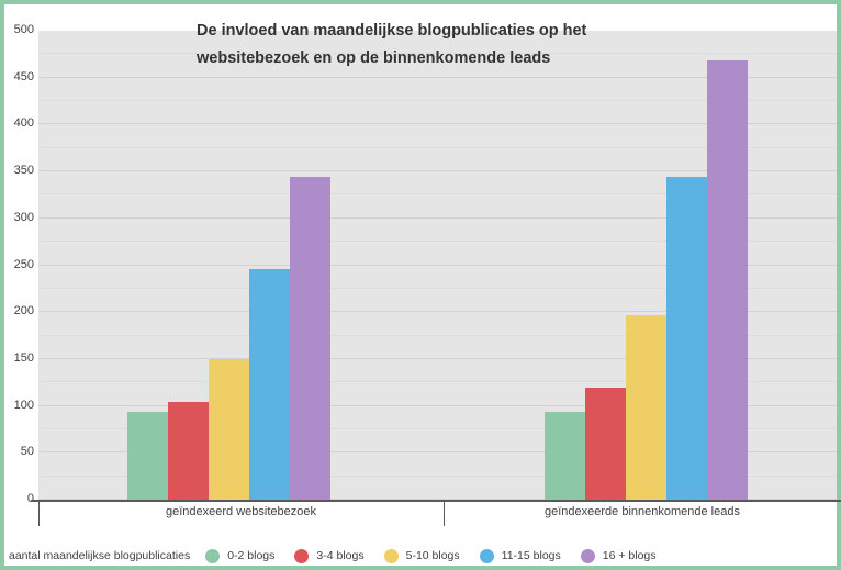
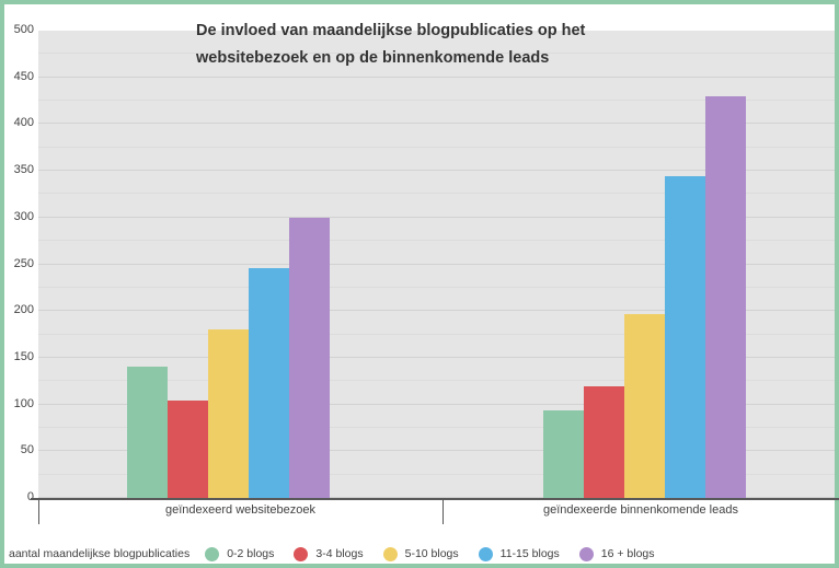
0-2 blogs/geïndexeerd websitebezoek: 90 -> 140
5-10 blogs/geïndexeerd websitebezoek: 150 -> 180
16 + blogs/geïndexeerd websitebezoek: 340 -> 300
16 + blogs/geïndexeerde binnenkomende leads: 470 -> 430
